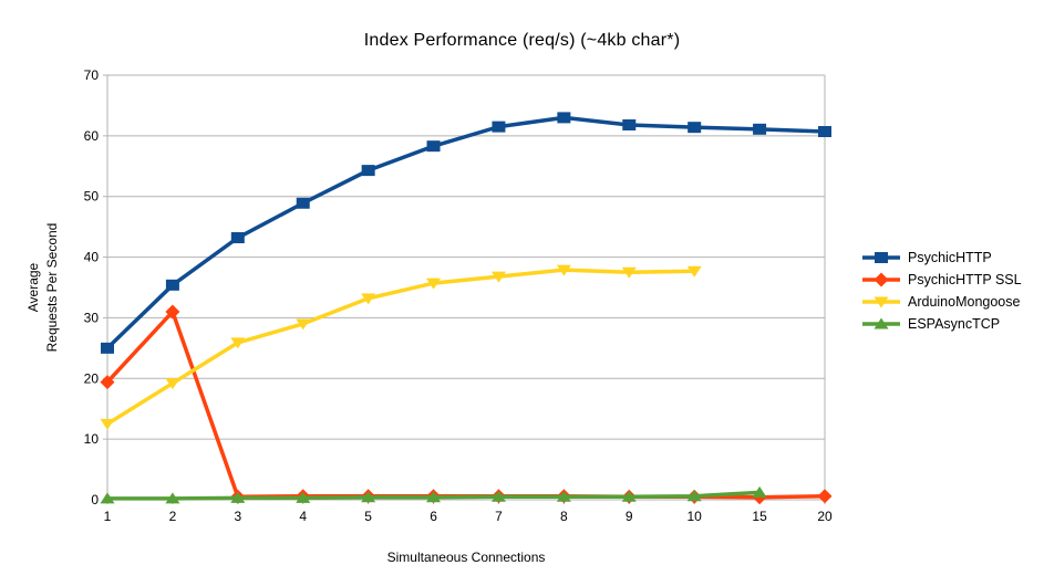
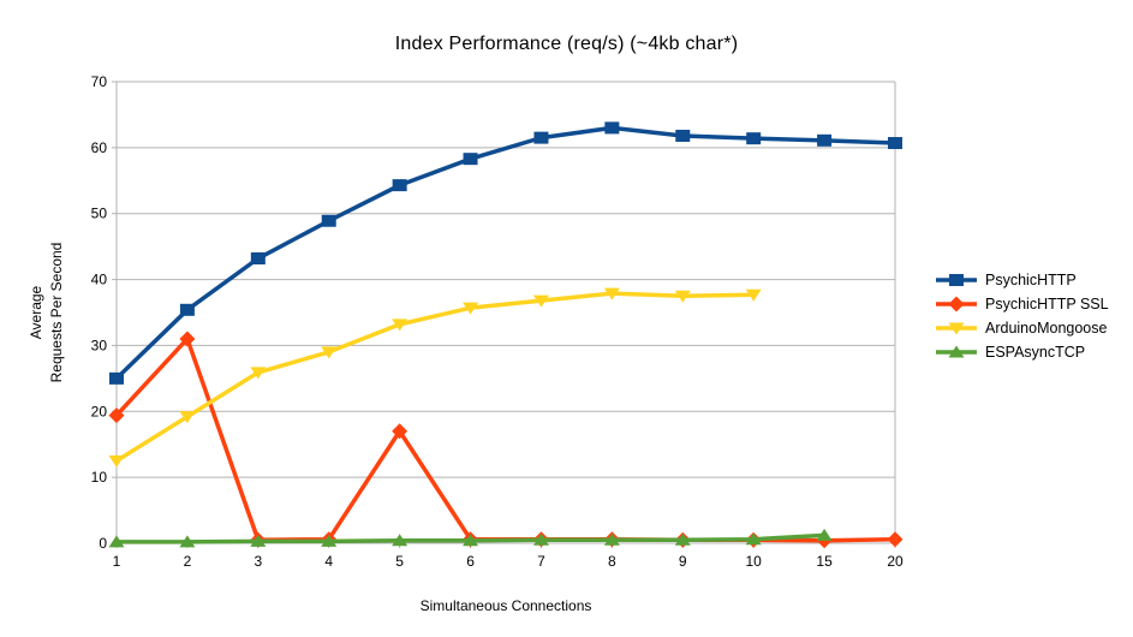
PsychicHTTP SSL/5: 1 -> 17
